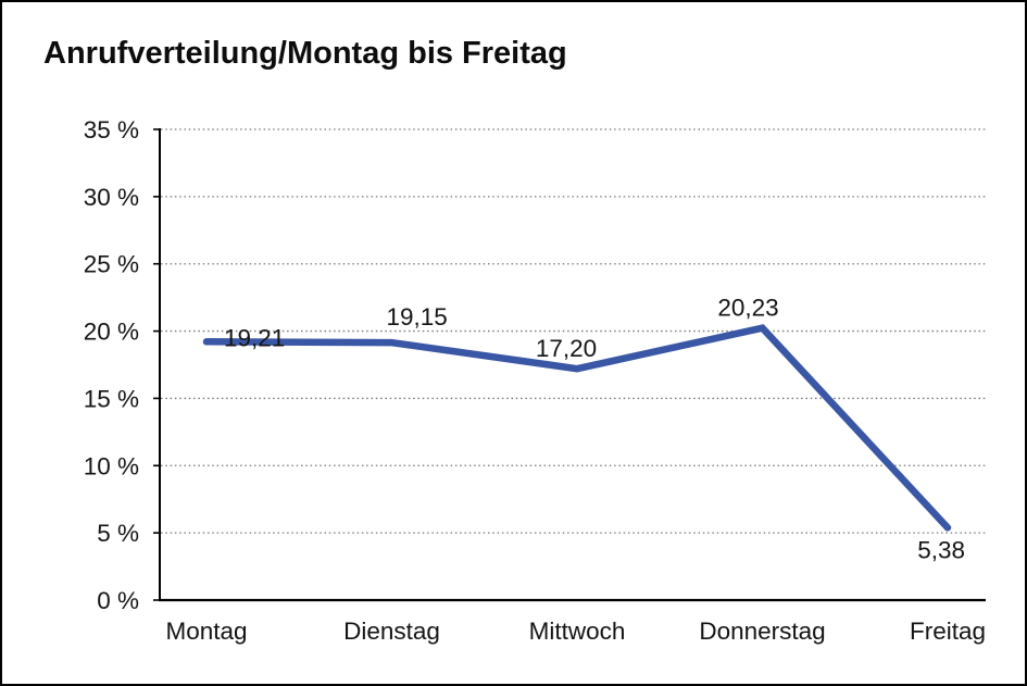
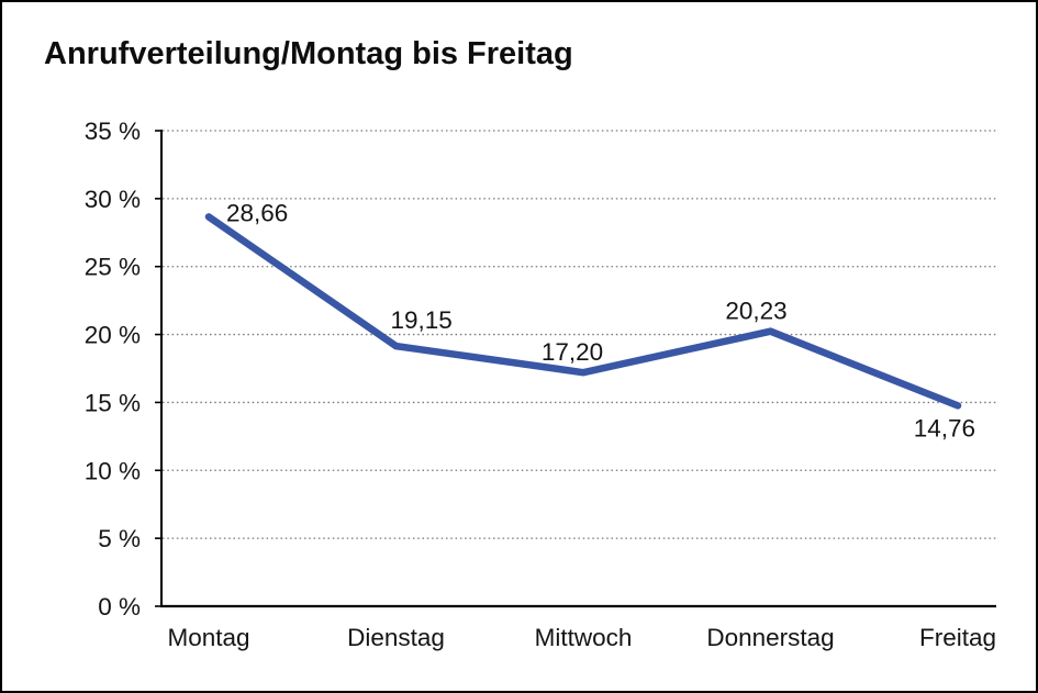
Montag: 19,21 -> 28,66
Freitag: 5,38 -> 14,76
